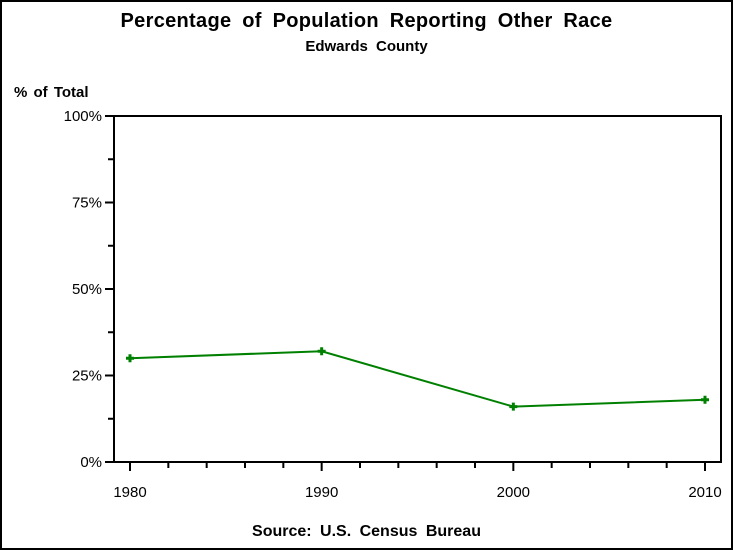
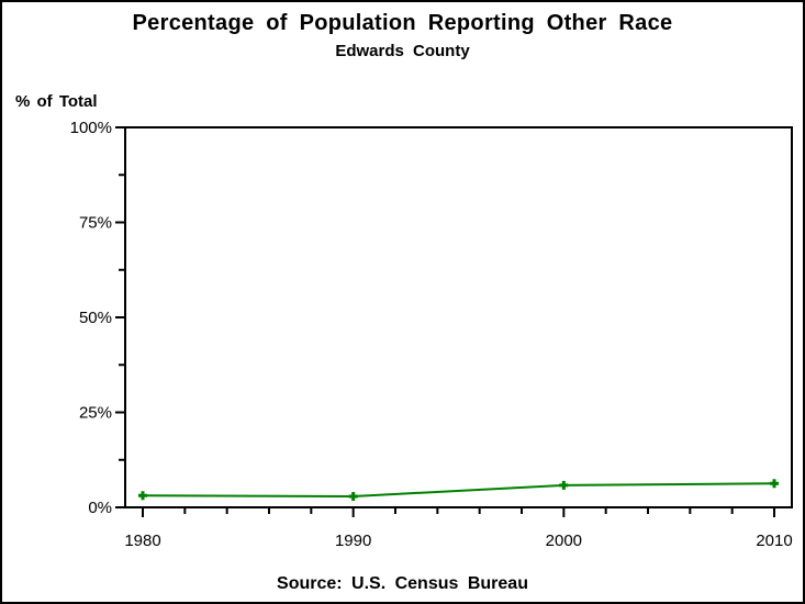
1980: 30% -> 3%
1990: 32% -> 3%
2000: 16% -> 6%
2010: 18% -> 6%
